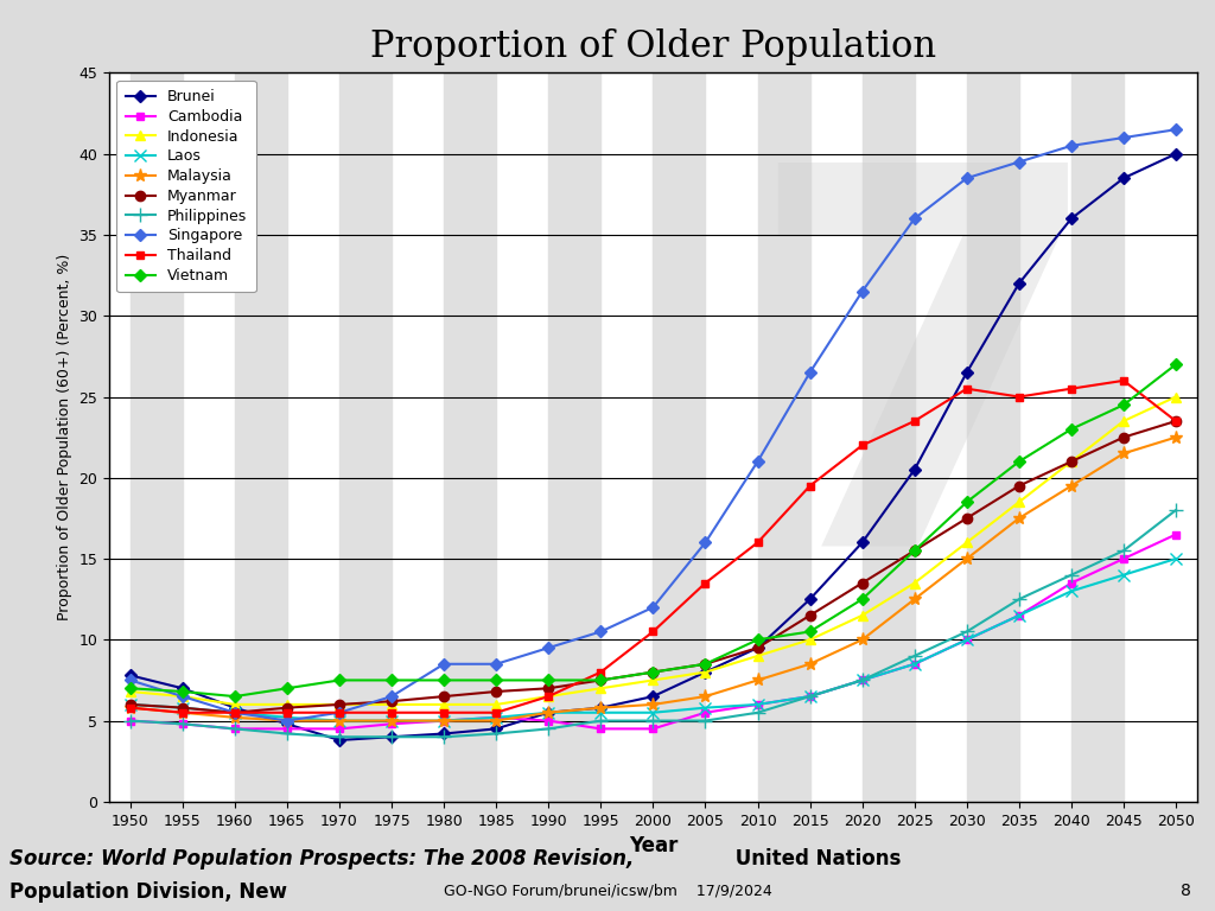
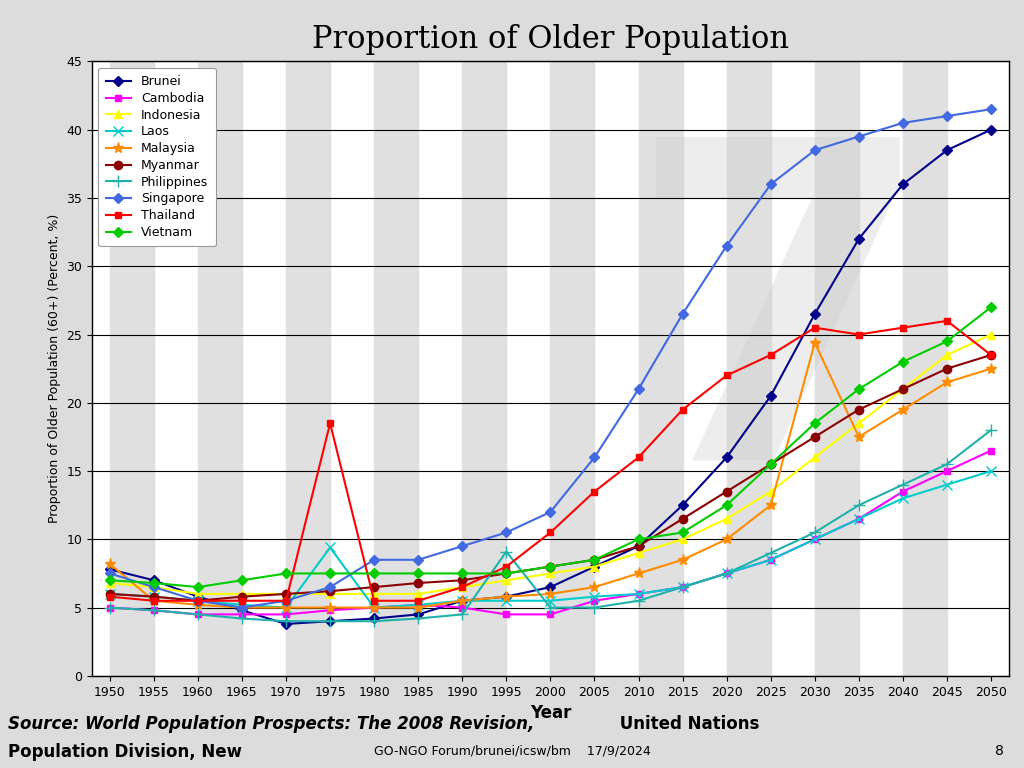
Malaysia/1950: 5.8 -> 8.2
Laos/1975: 5.0 -> 9.4
Thailand/1975: 5.5 -> 18.5
Philippines/1995: 5.0 -> 9.1
Malaysia/2030: 15.0 -> 24.4
